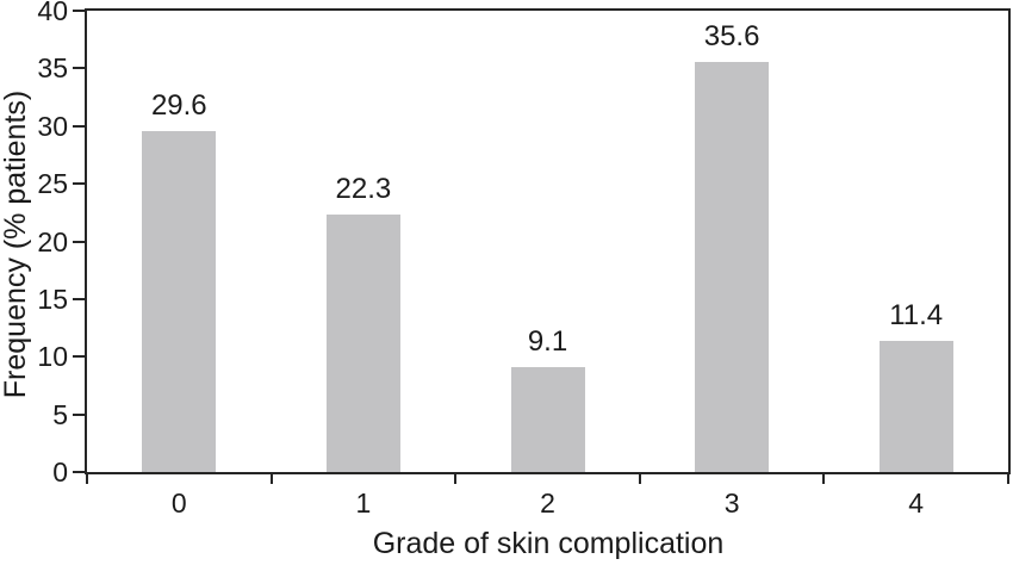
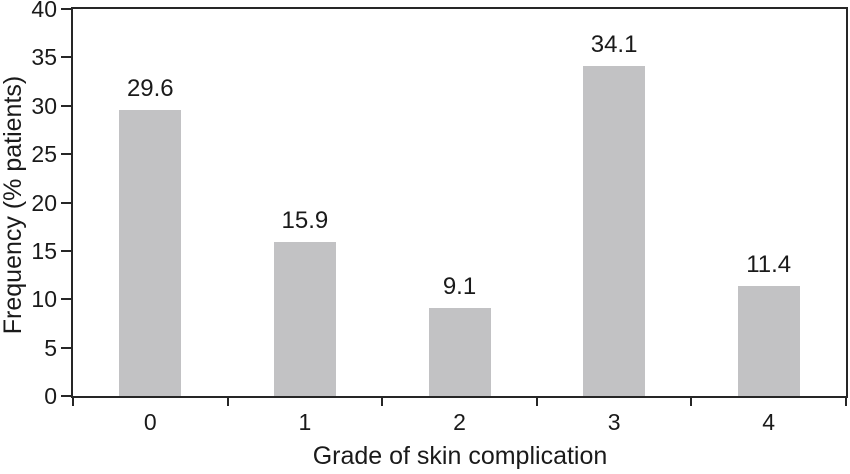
1: 22.3 -> 15.9
3: 35.6 -> 34.1
